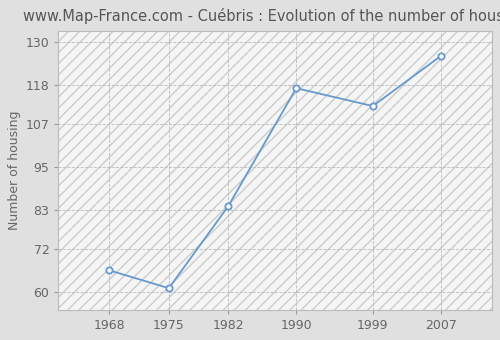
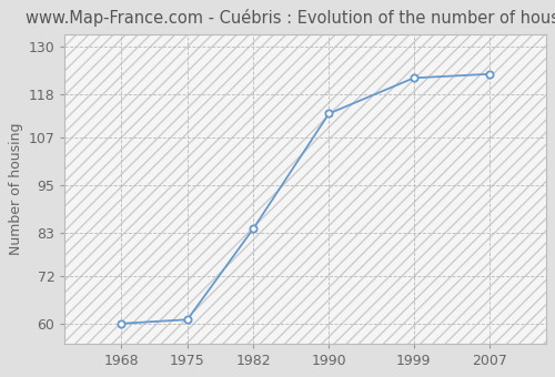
1968: 66 -> 60
1990: 117 -> 113
1999: 112 -> 122
2007: 126 -> 123
